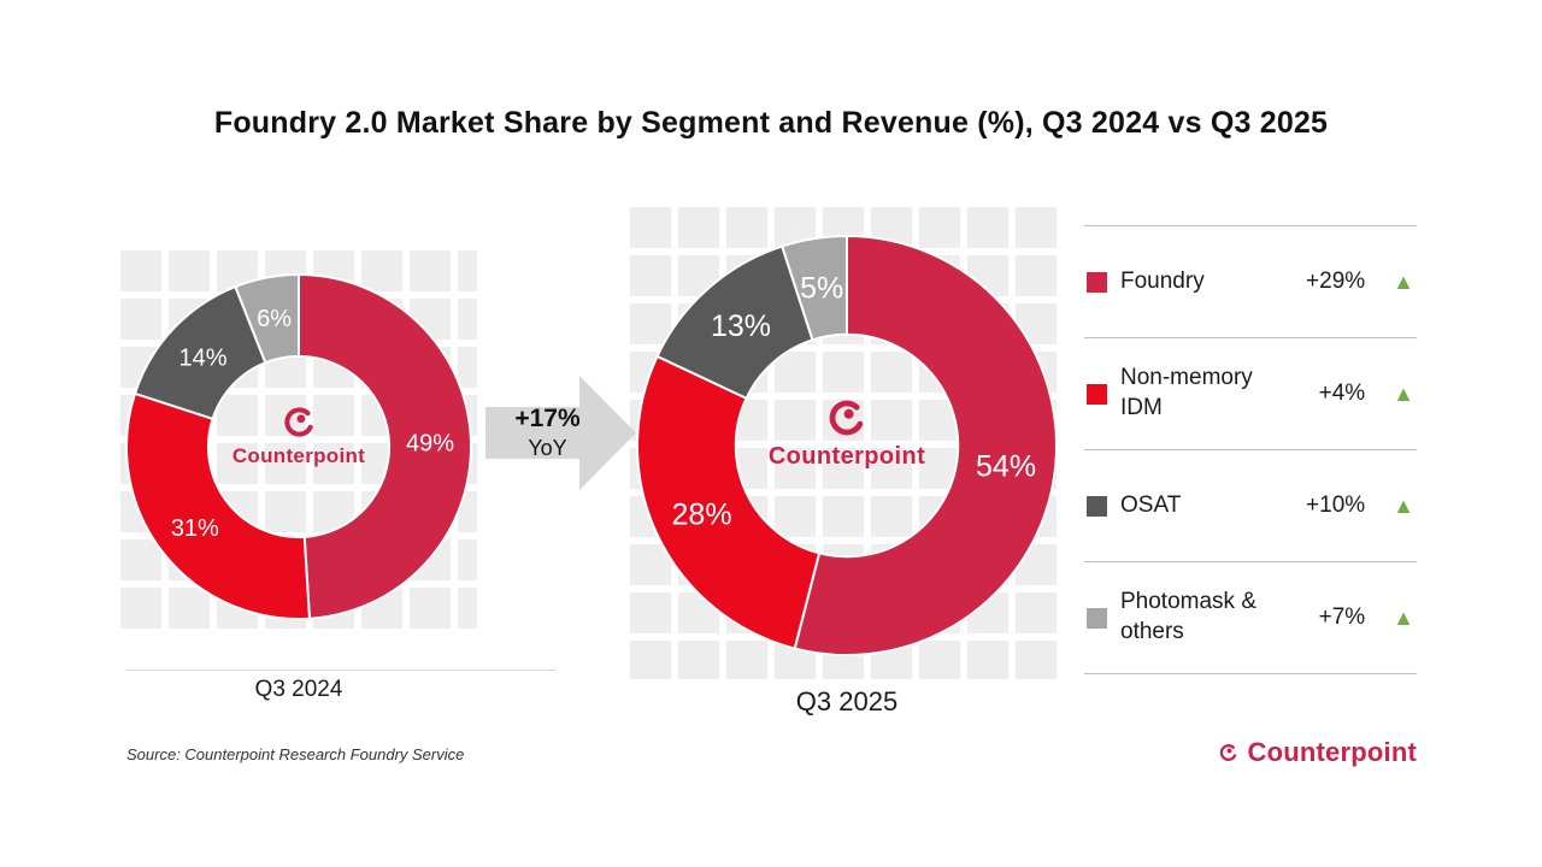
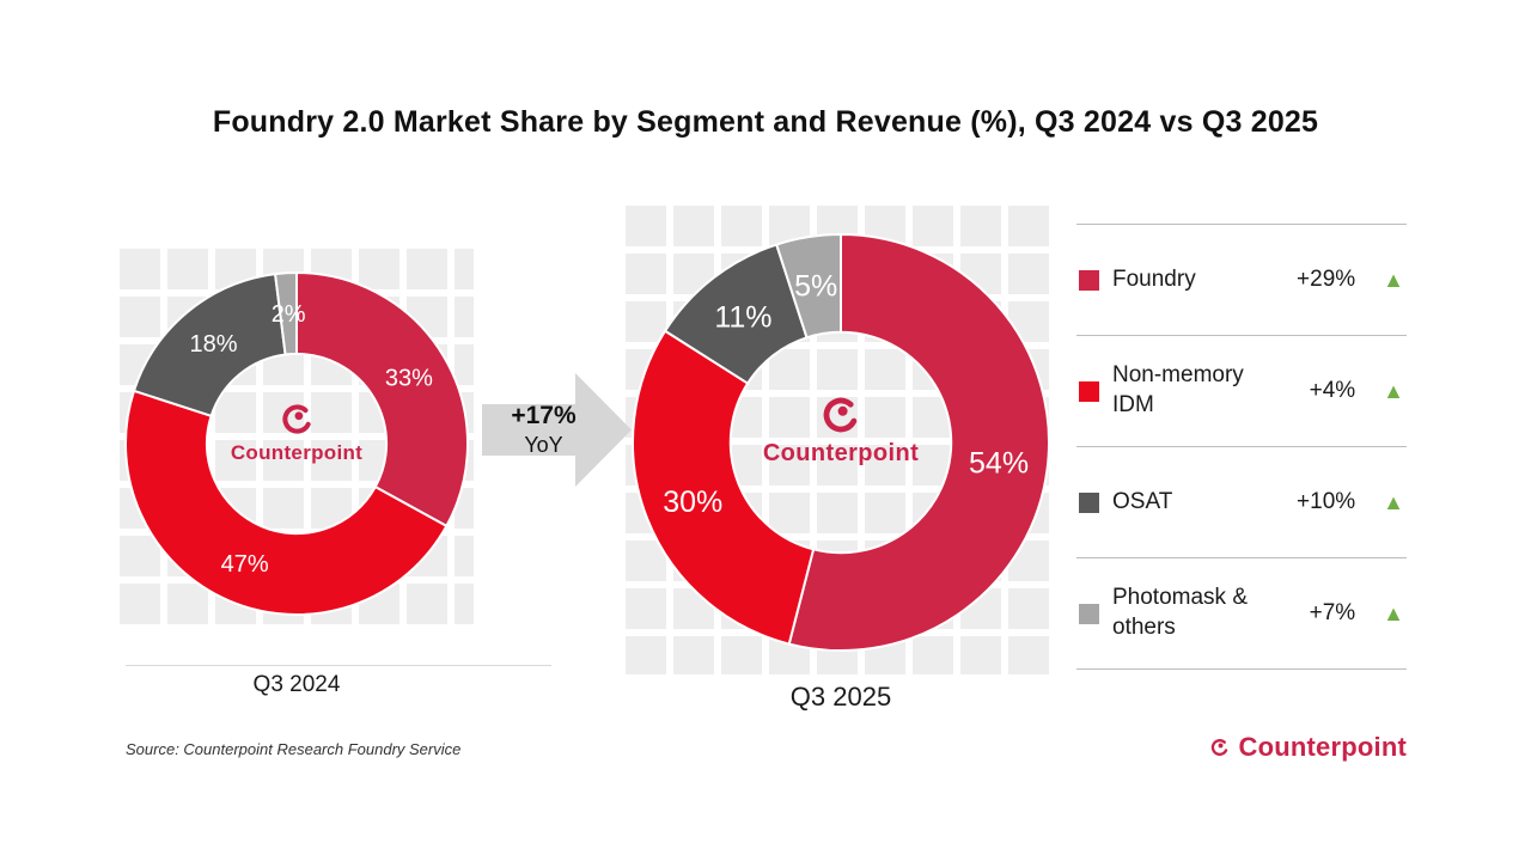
Q3 2024/Foundry: 49% -> 33%
Q3 2024/Non-memory IDM: 31% -> 47%
Q3 2024/OSAT: 14% -> 18%
Q3 2024/Photomask & others: 6% -> 2%
Q3 2025/Non-memory IDM: 28% -> 30%
Q3 2025/OSAT: 13% -> 11%
